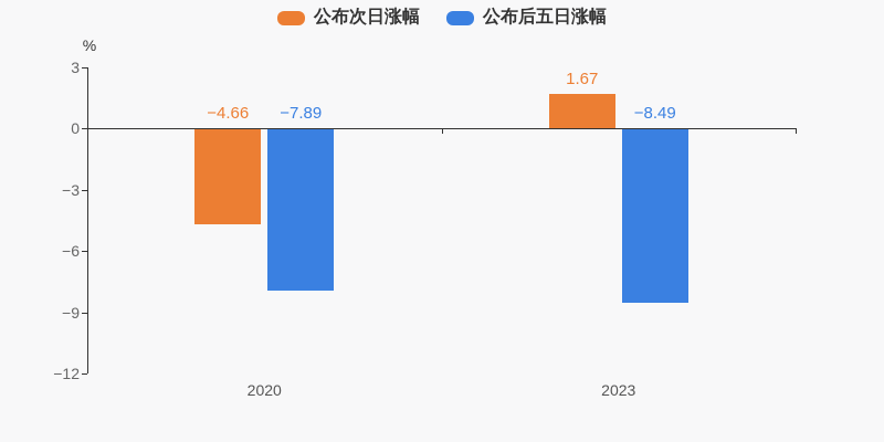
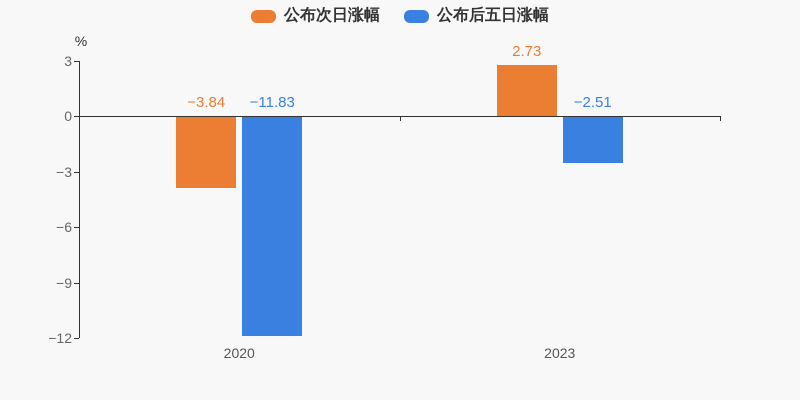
公布次日涨幅/2020: −4.66 -> −3.84
公布后五日涨幅/2020: −7.89 -> −11.83
公布次日涨幅/2023: 1.67 -> 2.73
公布后五日涨幅/2023: −8.49 -> −2.51
